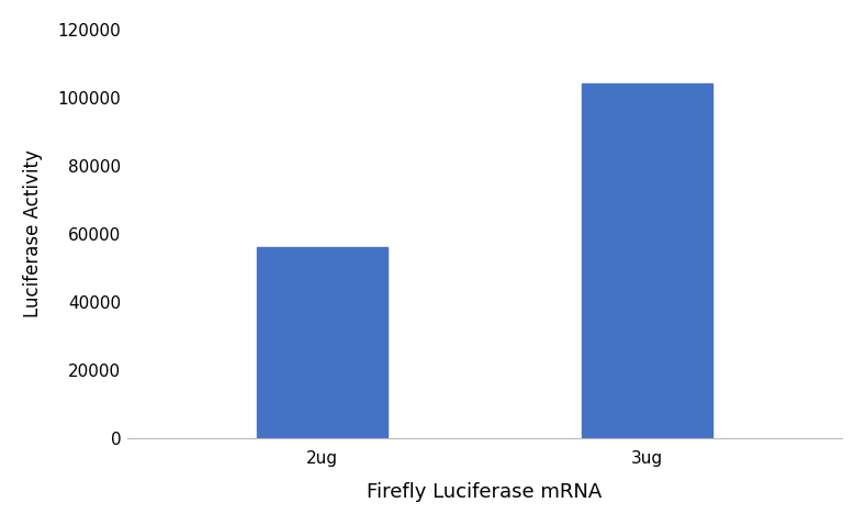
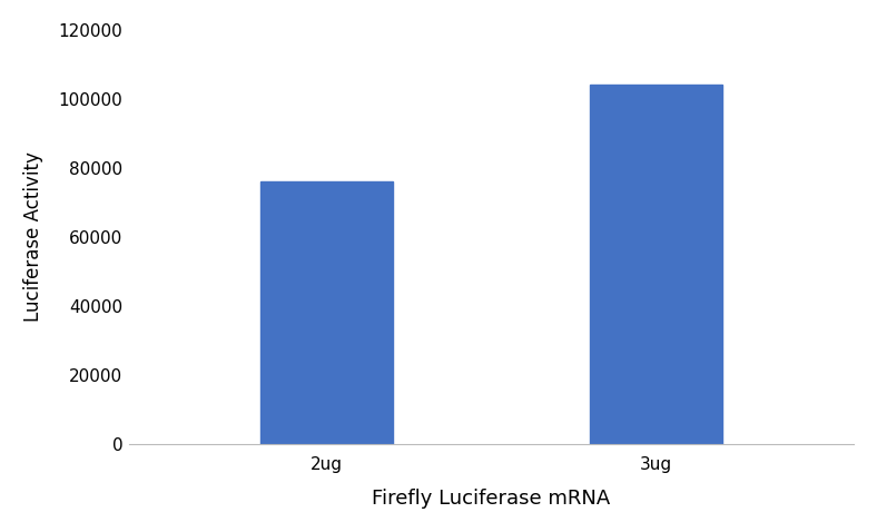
2ug: 56000 -> 76000
